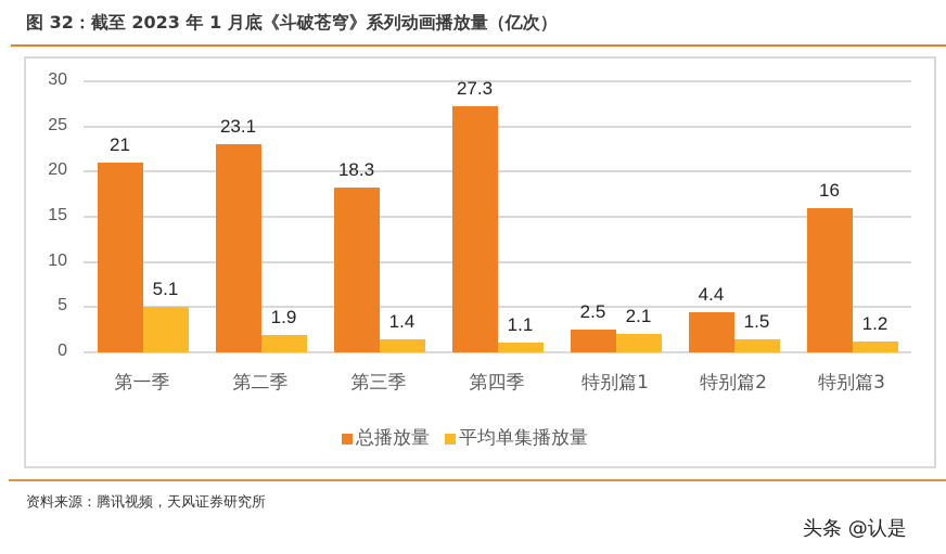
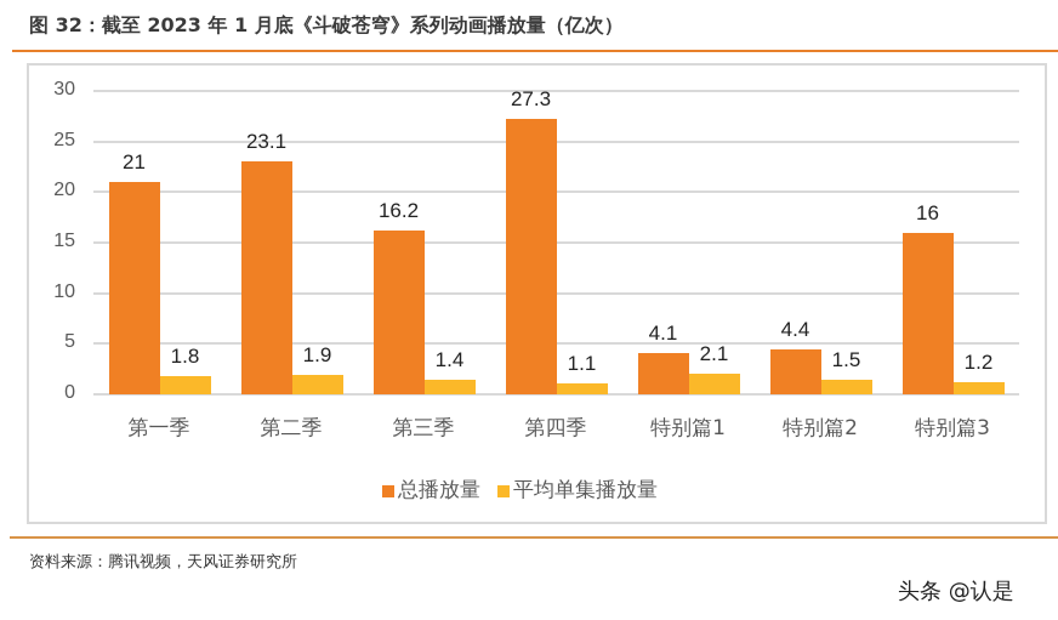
平均单集播放量/第一季: 5.1 -> 1.8
总播放量/第三季: 18.3 -> 16.2
总播放量/特别篇1: 2.5 -> 4.1
